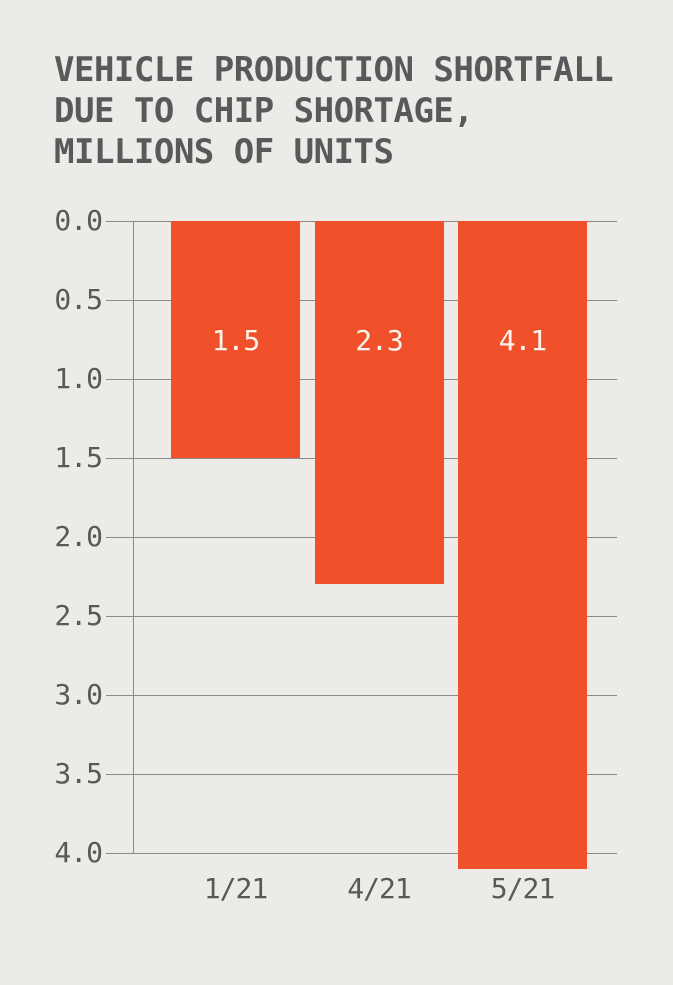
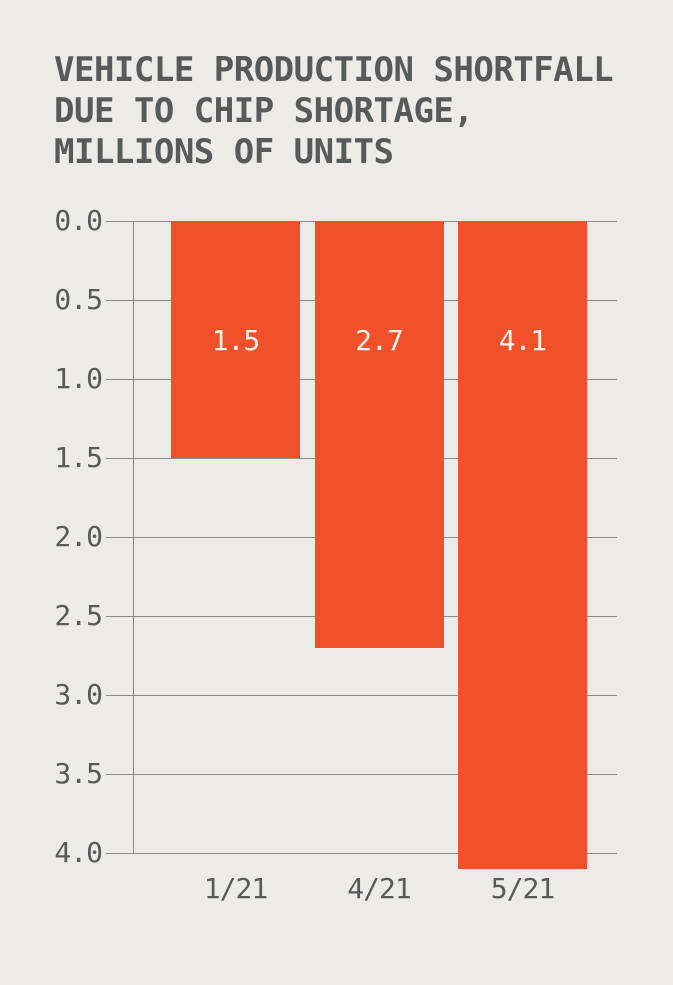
4/21: 2.3 -> 2.7
